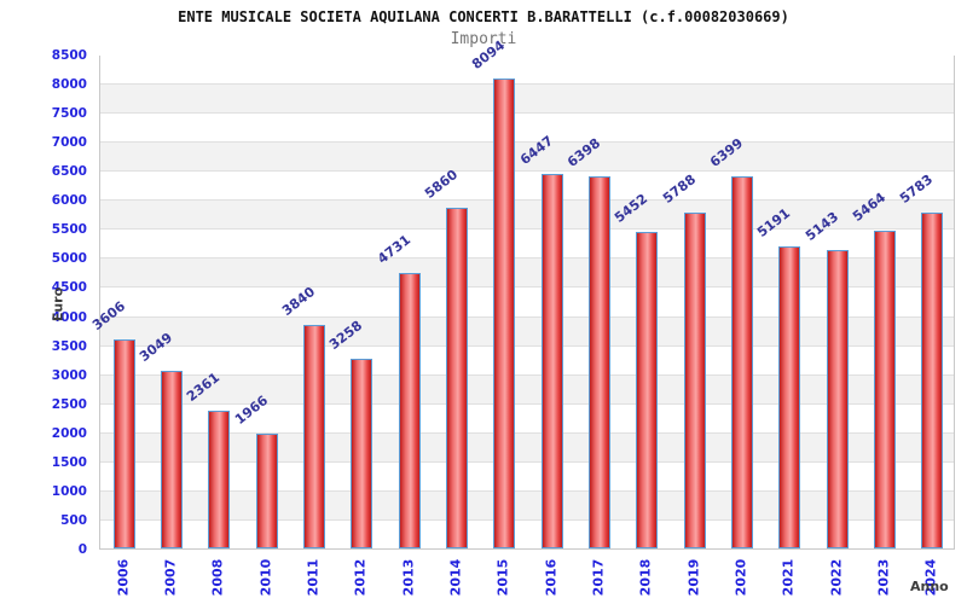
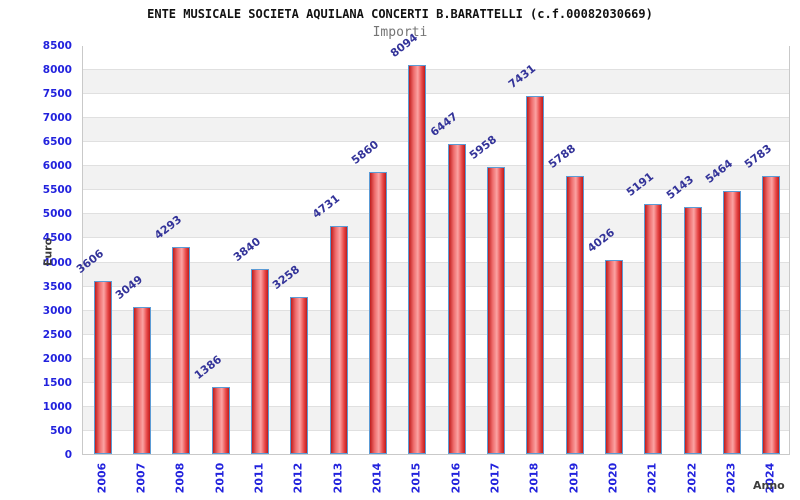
2008: 2361 -> 4293
2010: 1966 -> 1386
2017: 6398 -> 5958
2018: 5452 -> 7431
2020: 6399 -> 4026
